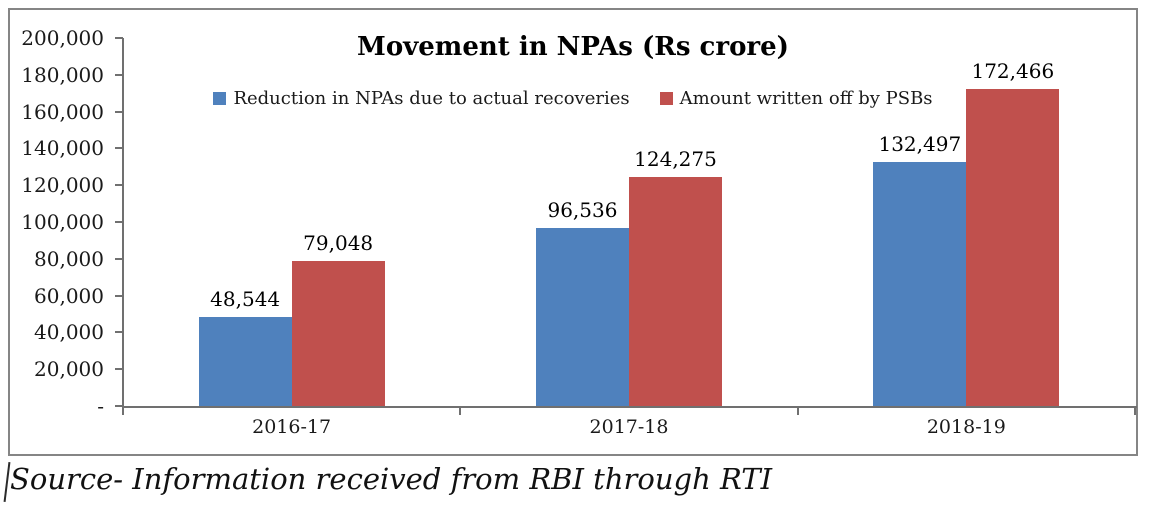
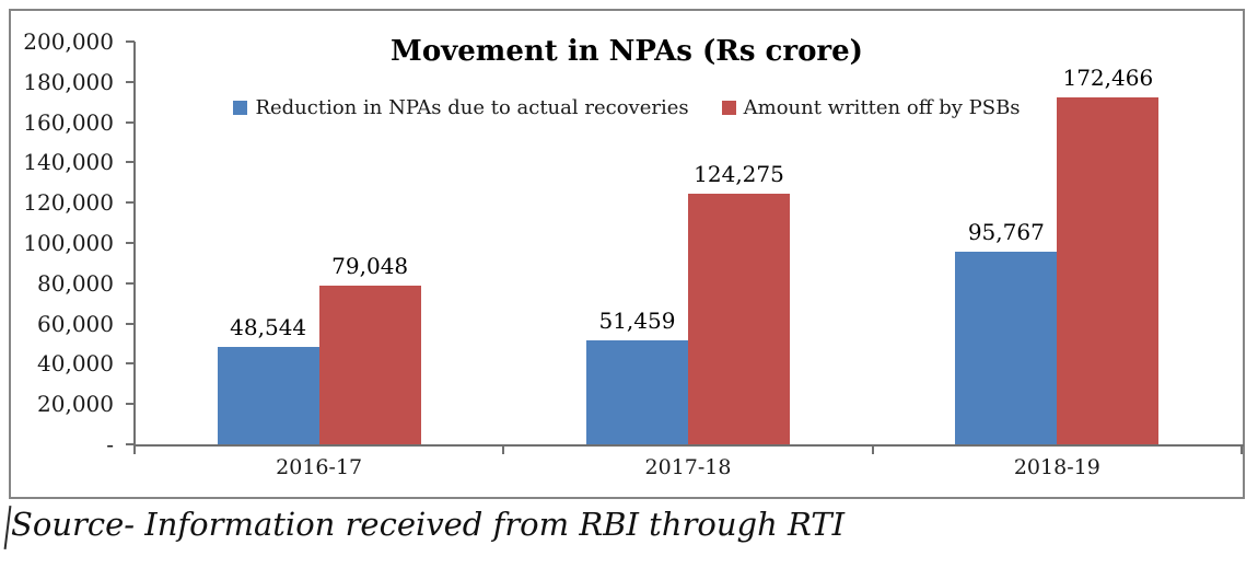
Reduction in NPAs due to actual recoveries/2017-18: 96,536 -> 51,459
Reduction in NPAs due to actual recoveries/2018-19: 132,497 -> 95,767
